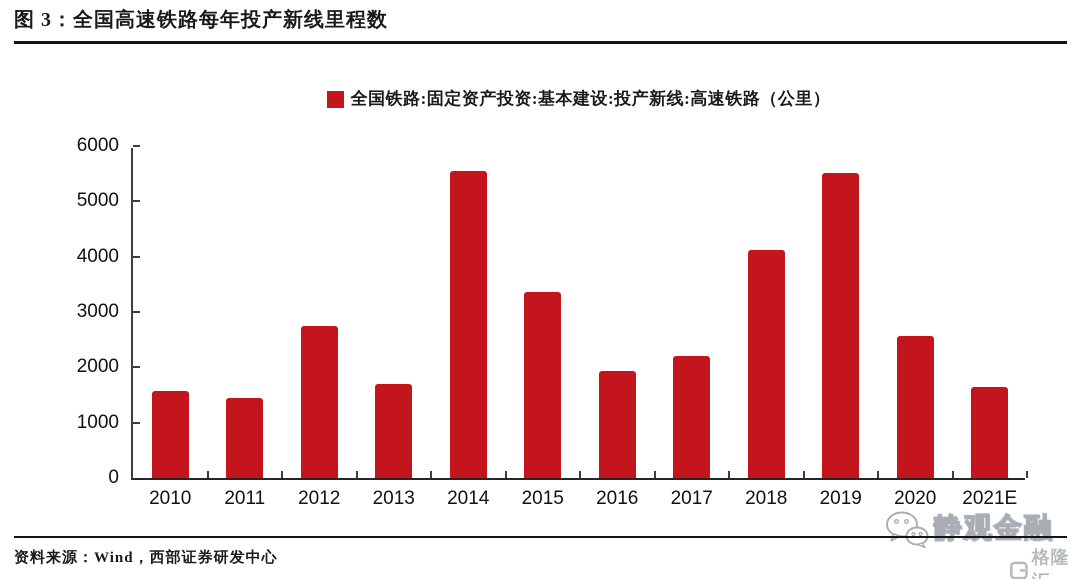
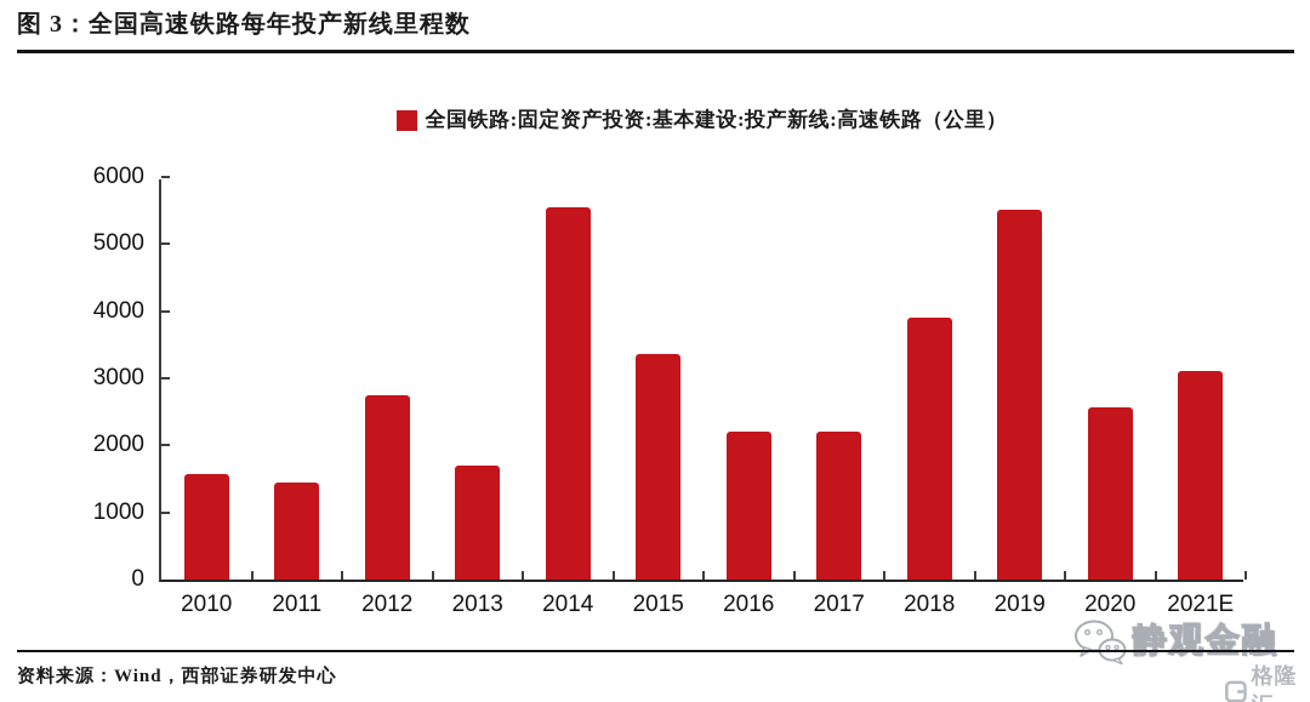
2016: 1900 -> 2200
2018: 4100 -> 3900
2021E: 1600 -> 3100
